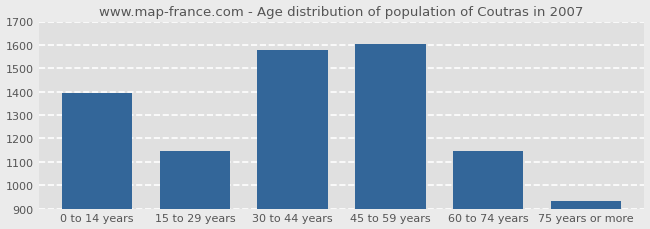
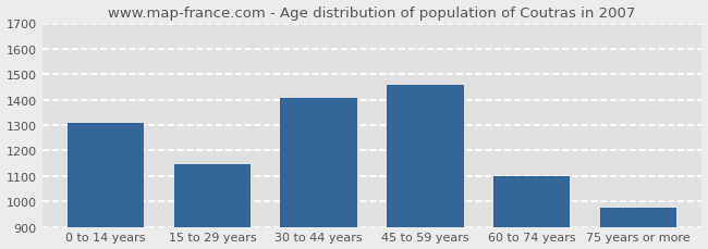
0 to 14 years: 1395 -> 1310
30 to 44 years: 1578 -> 1405
45 to 59 years: 1605 -> 1460
60 to 74 years: 1148 -> 1100
75 years or more: 933 -> 975
